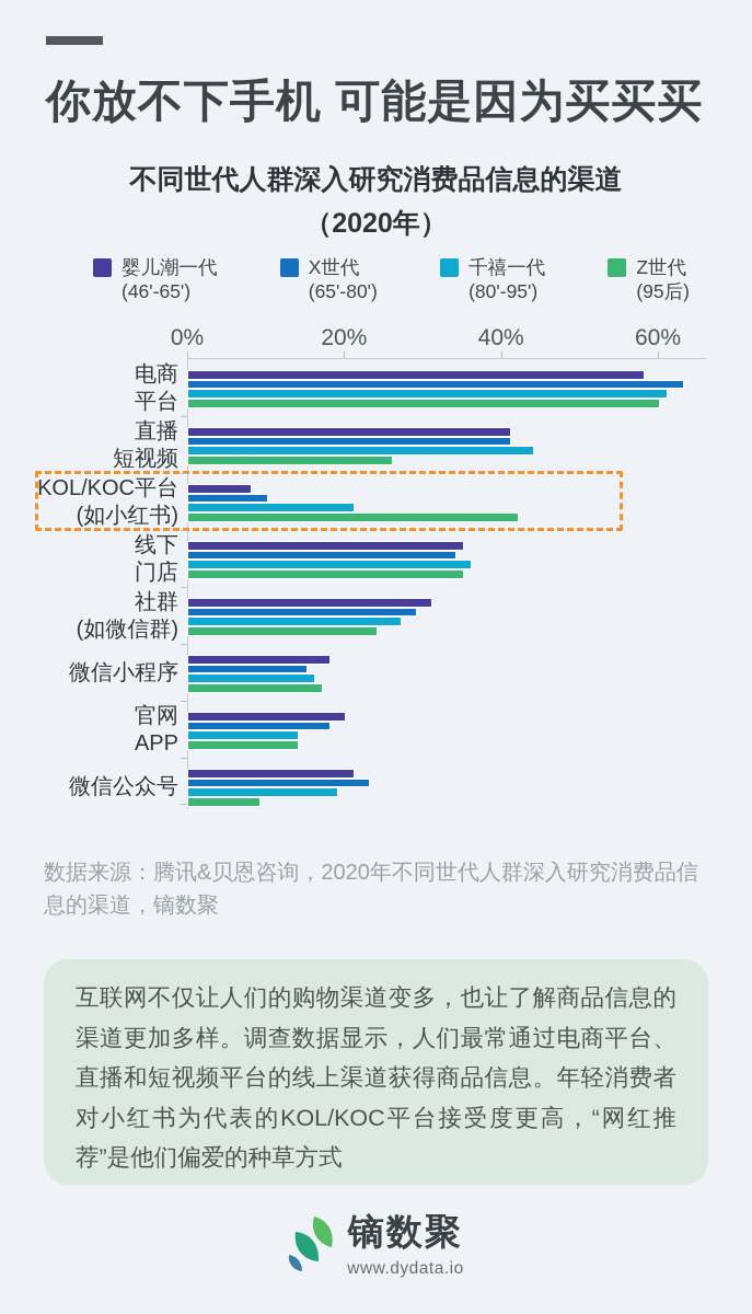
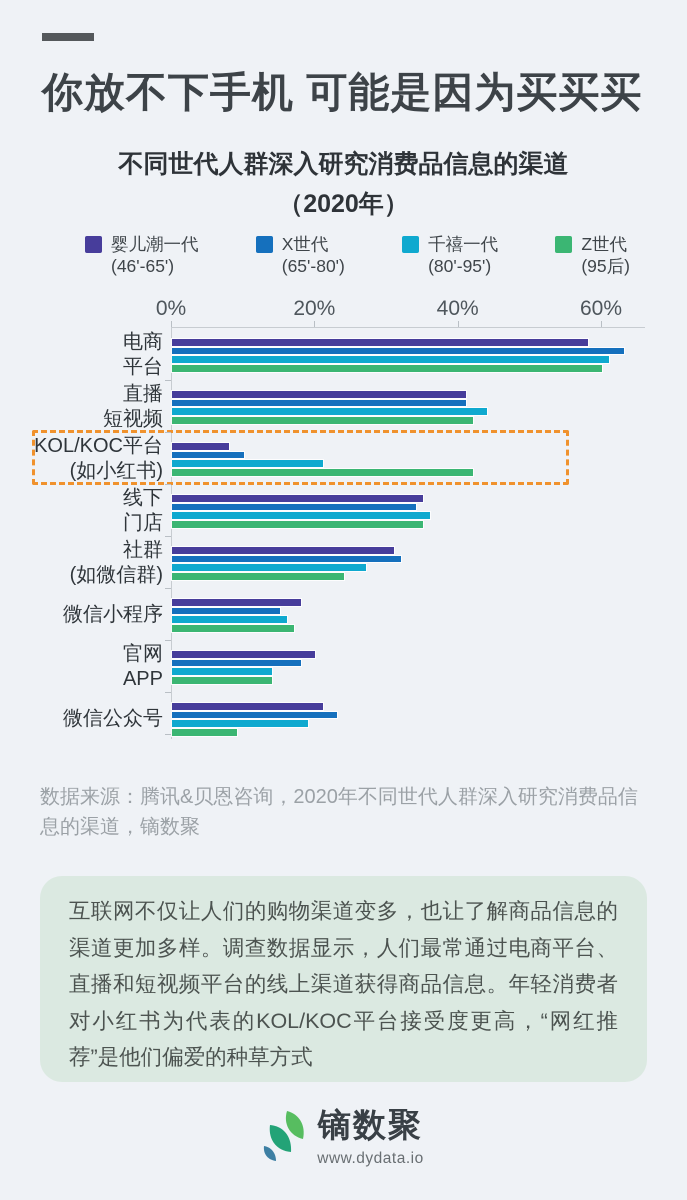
Z世代/直播短视频: 26% -> 42%
X世代/社群(如微信群): 29% -> 32%
